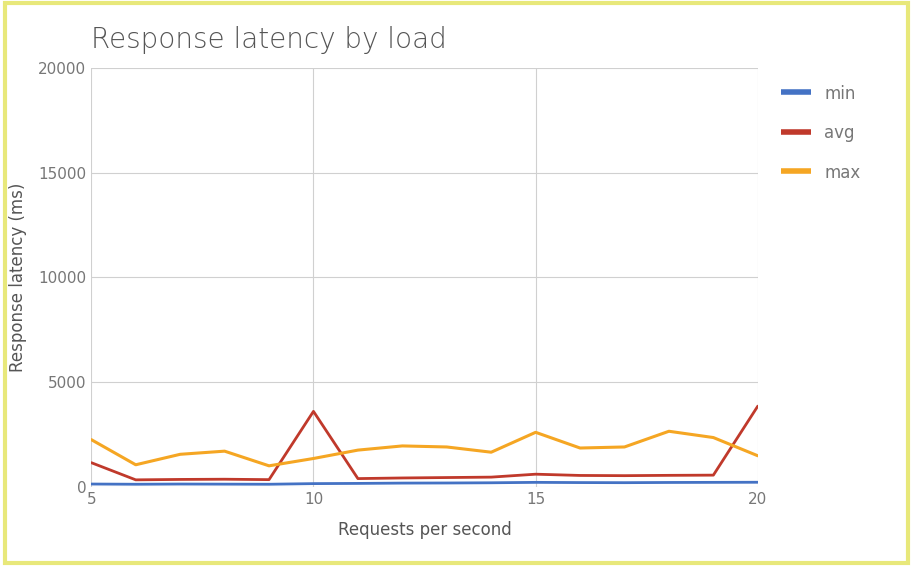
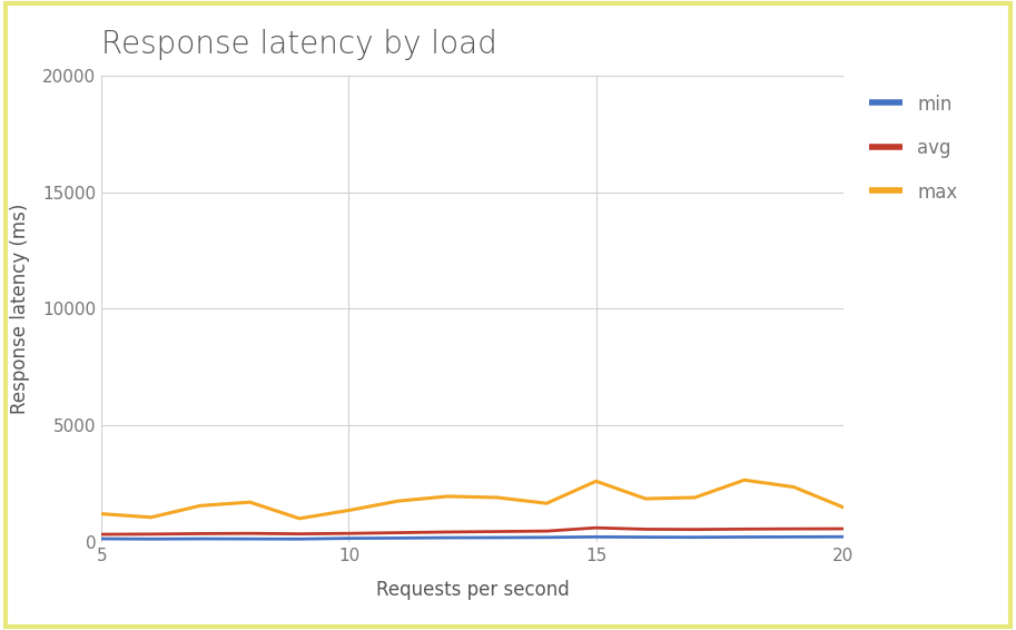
avg/5: 1150 -> 320
max/5: 2250 -> 1200
avg/10: 3600 -> 360
avg/20: 3850 -> 560
